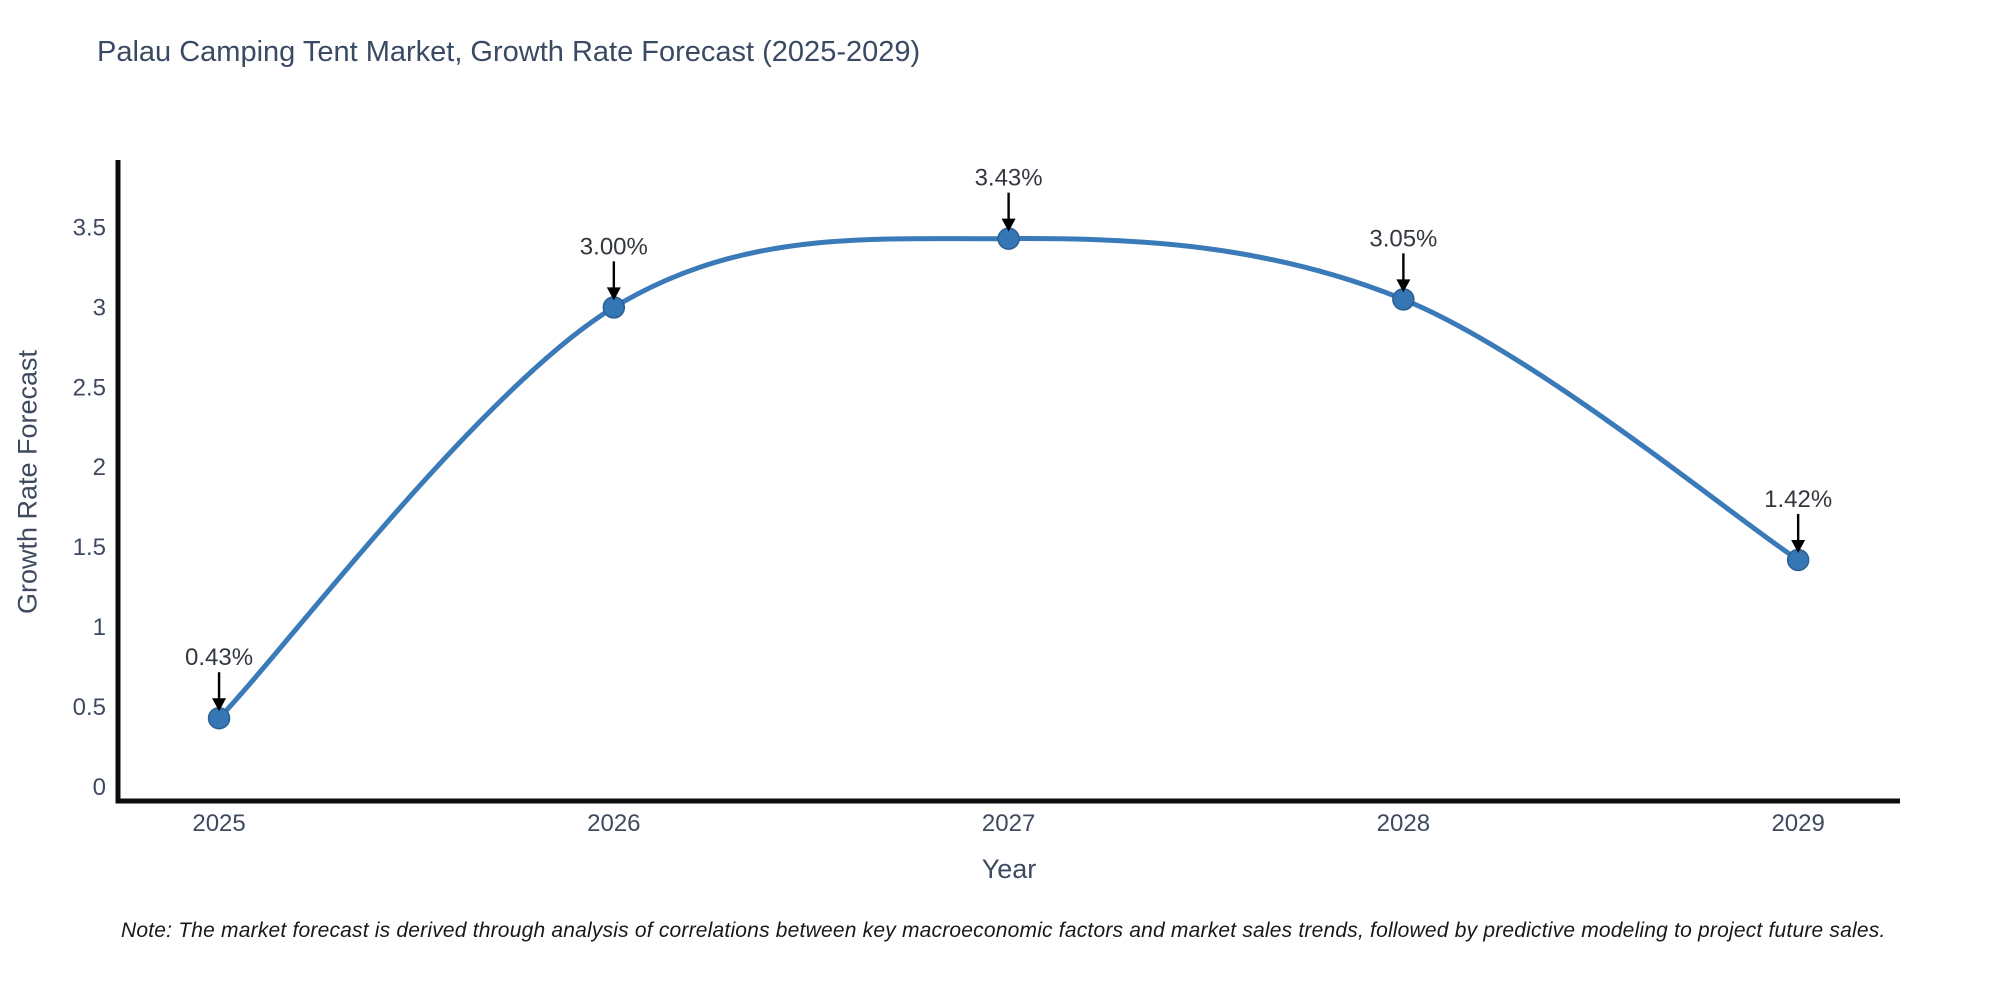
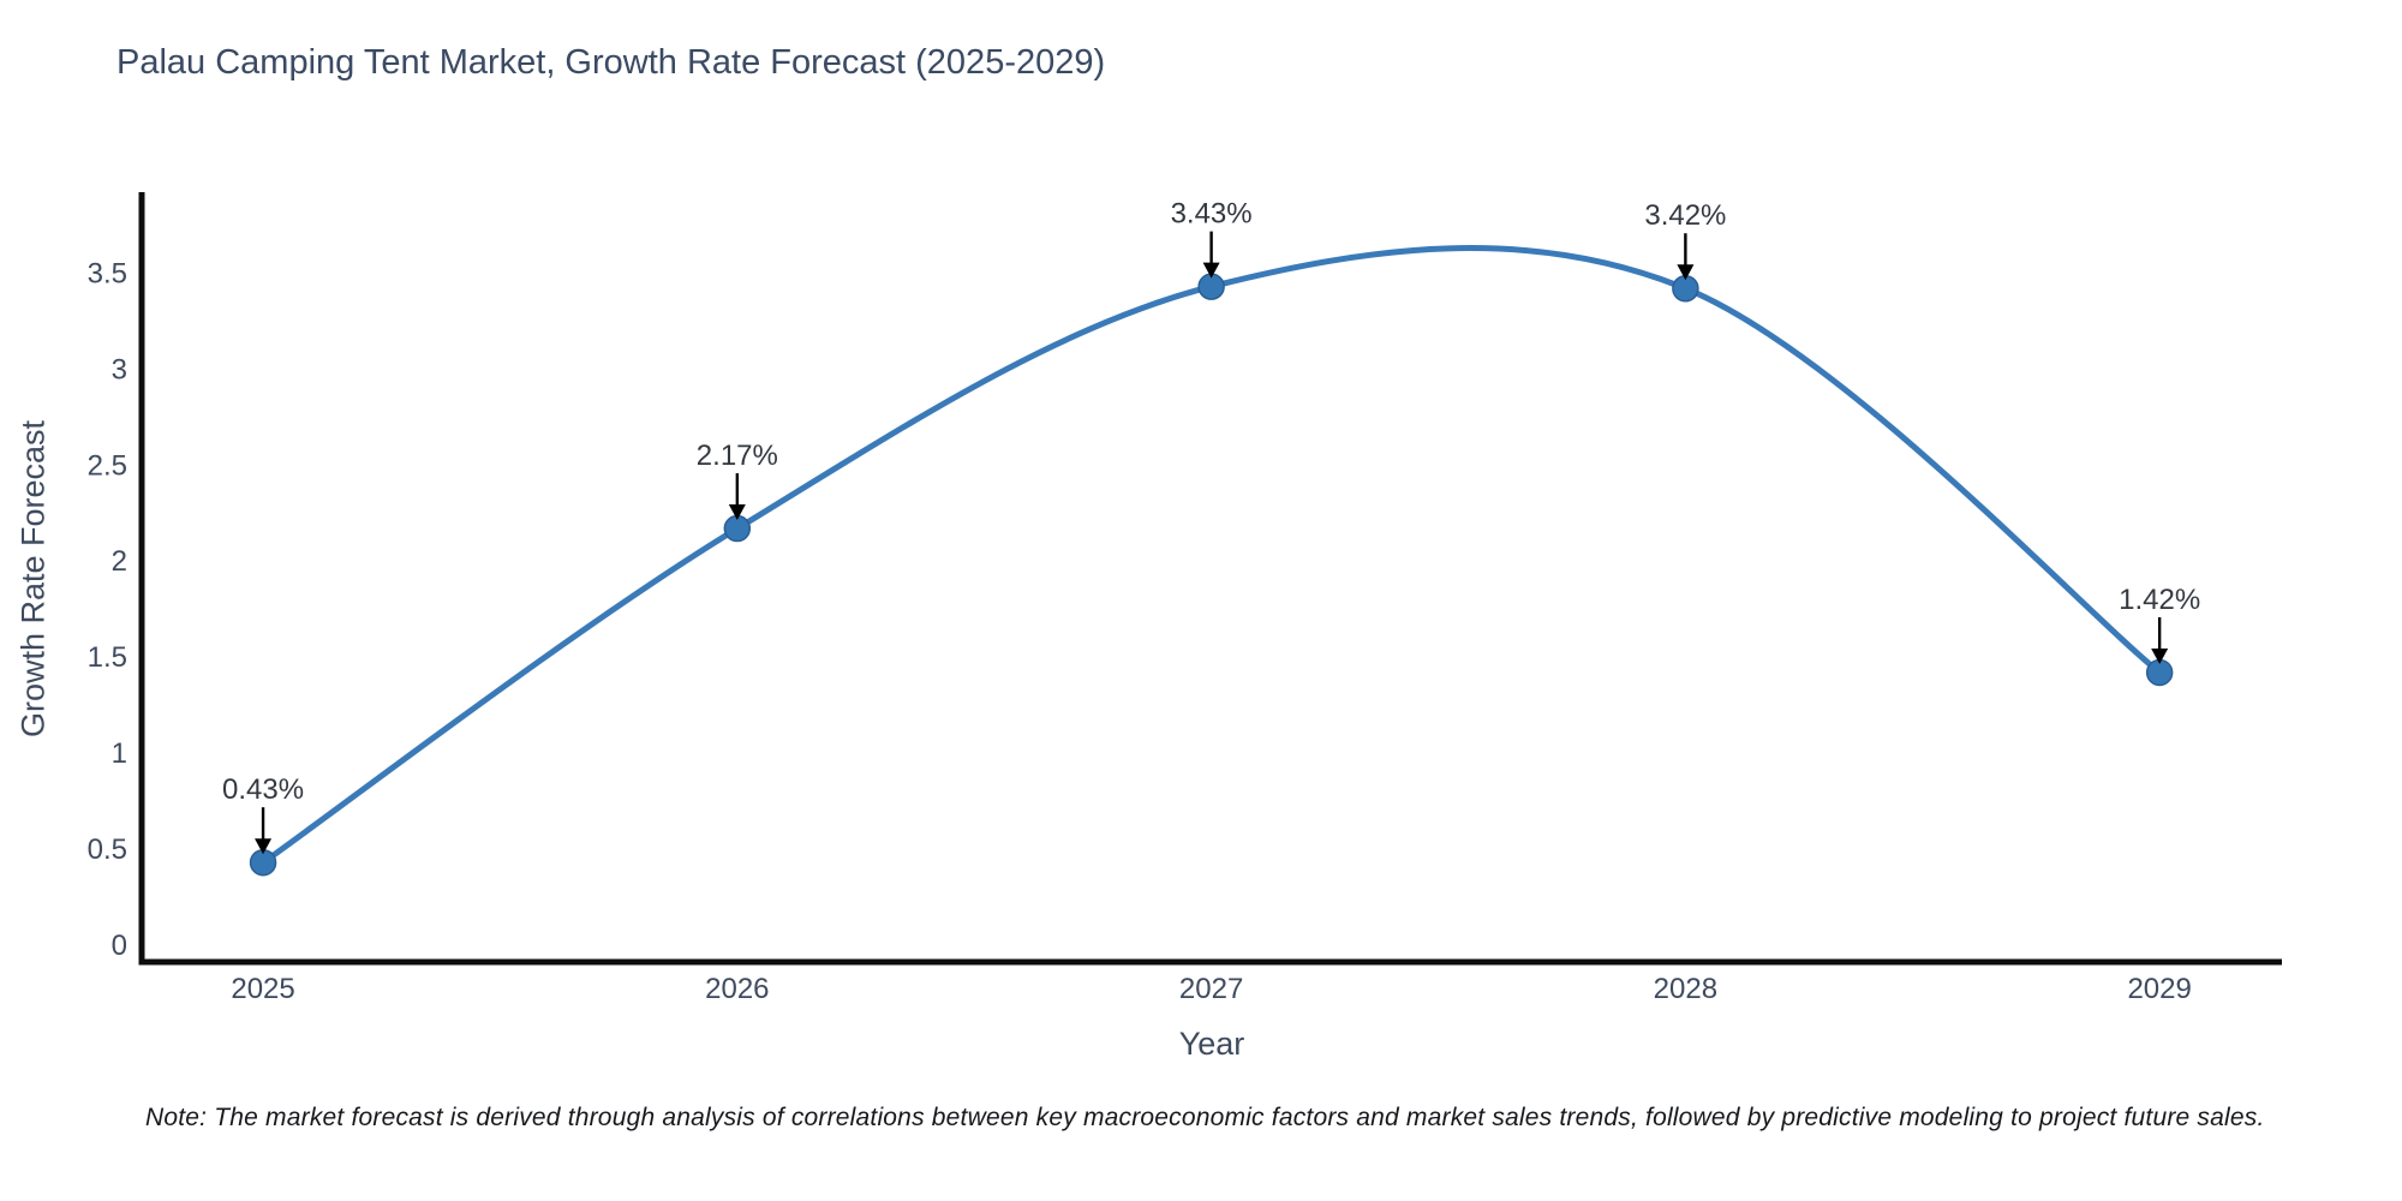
2026: 3.00% -> 2.17%
2028: 3.05% -> 3.42%
